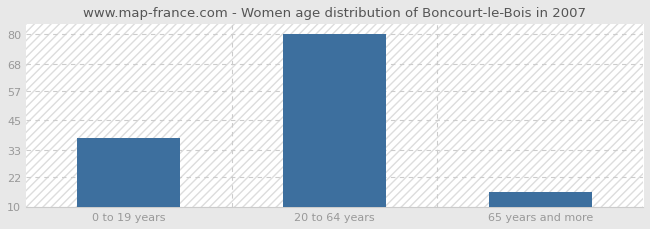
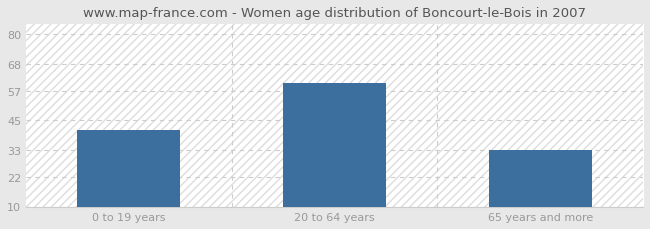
0 to 19 years: 38 -> 41
20 to 64 years: 80 -> 60
65 years and more: 16 -> 33
